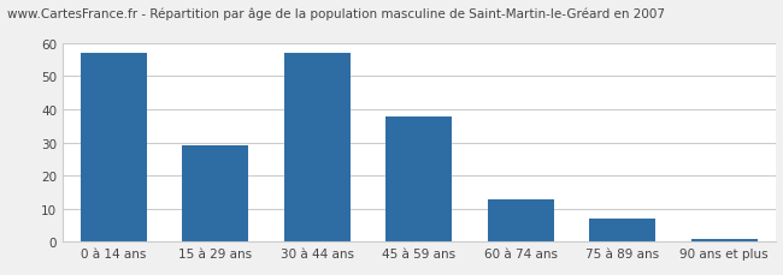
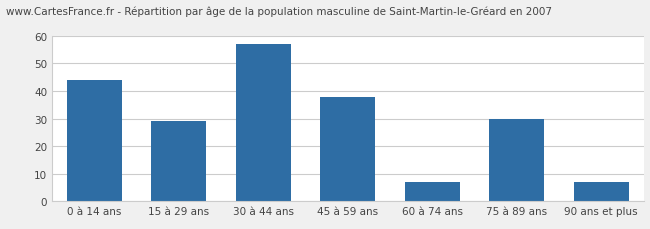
0 à 14 ans: 57 -> 44
60 à 74 ans: 13 -> 7
75 à 89 ans: 7 -> 30
90 ans et plus: 1 -> 7
